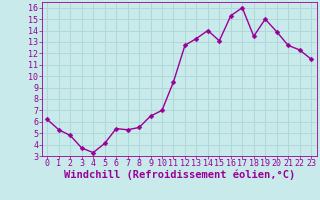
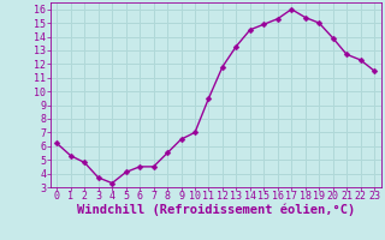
6: 5.4 -> 4.5
7: 5.3 -> 4.5
12: 12.7 -> 11.8
14: 14.0 -> 14.5
15: 13.1 -> 14.9
18: 13.5 -> 15.4
